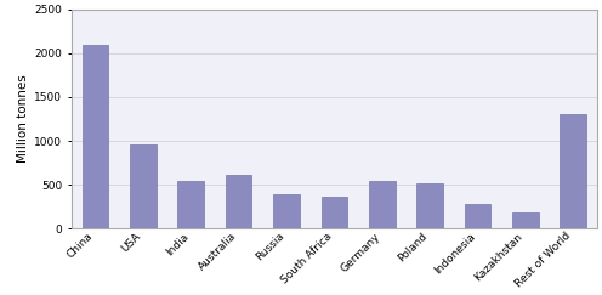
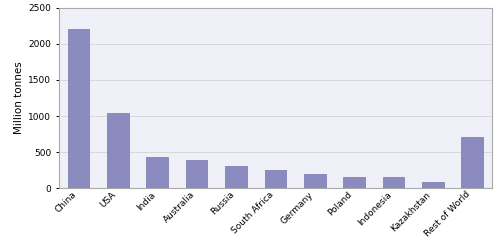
China: 2100 -> 2200
USA: 960 -> 1050
India: 540 -> 440
Australia: 620 -> 390
Russia: 400 -> 310
South Africa: 360 -> 260
Germany: 540 -> 200
Poland: 520 -> 160
Indonesia: 280 -> 160
Kazakhstan: 180 -> 90
Rest of World: 1300 -> 710
